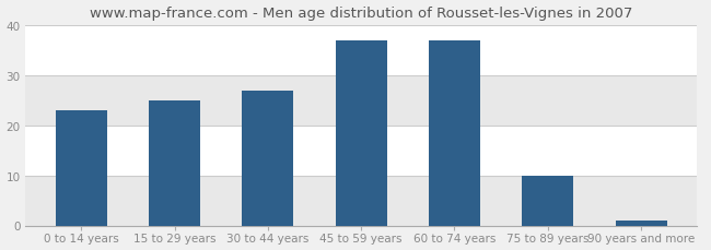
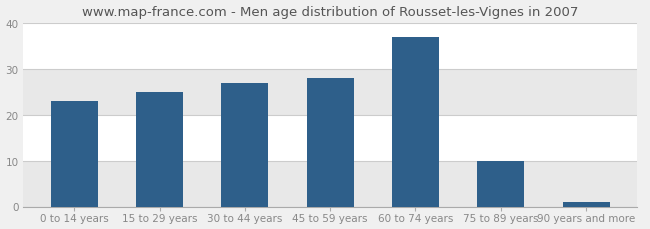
45 to 59 years: 37 -> 28
